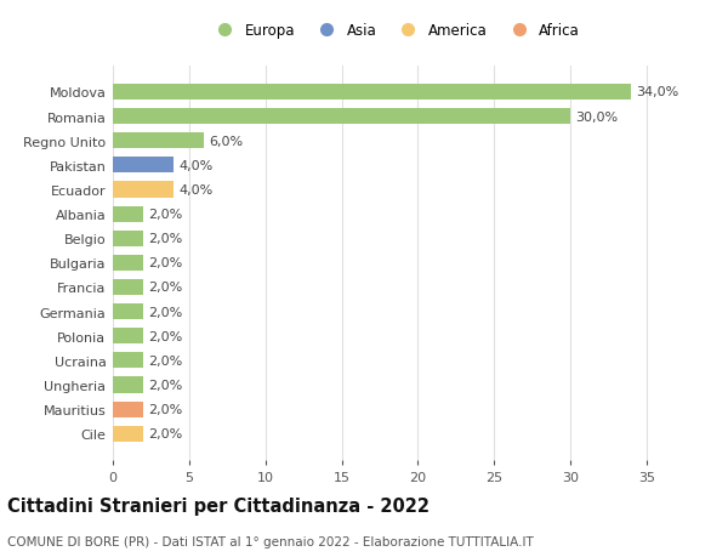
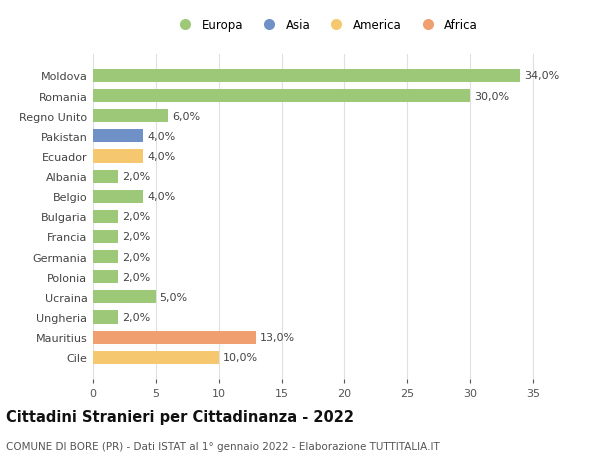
Belgio: 2,0% -> 4,0%
Ucraina: 2,0% -> 5,0%
Mauritius: 2,0% -> 13,0%
Cile: 2,0% -> 10,0%
